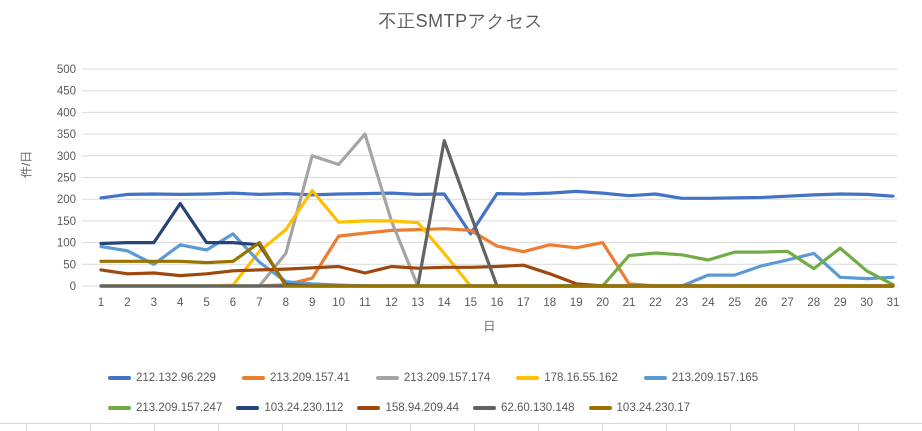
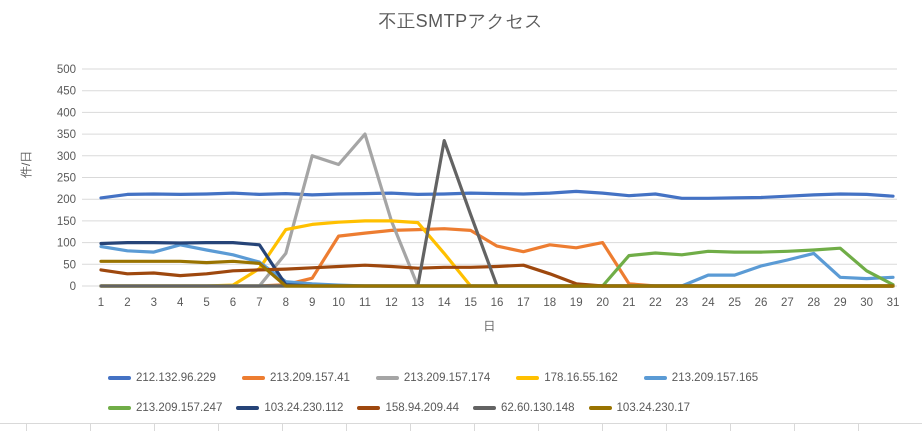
213.209.157.165/3: 50 -> 80
103.24.230.112/4: 190 -> 100
213.209.157.165/6: 120 -> 70
178.16.55.162/7: 80 -> 40
103.24.230.17/7: 100 -> 50
178.16.55.162/9: 220 -> 140
158.94.209.44/11: 30 -> 50
212.132.96.229/15: 120 -> 210
213.209.157.247/24: 60 -> 80
213.209.157.247/28: 40 -> 80
